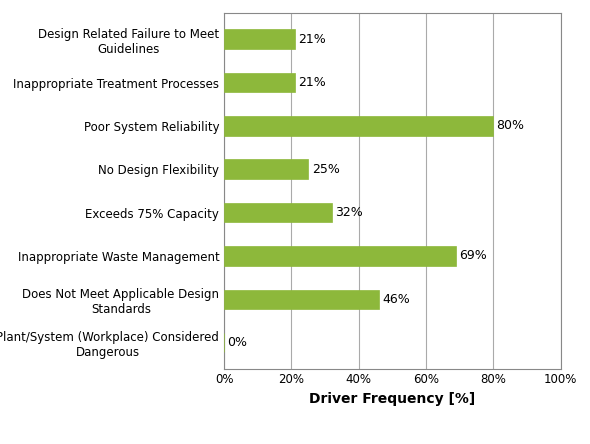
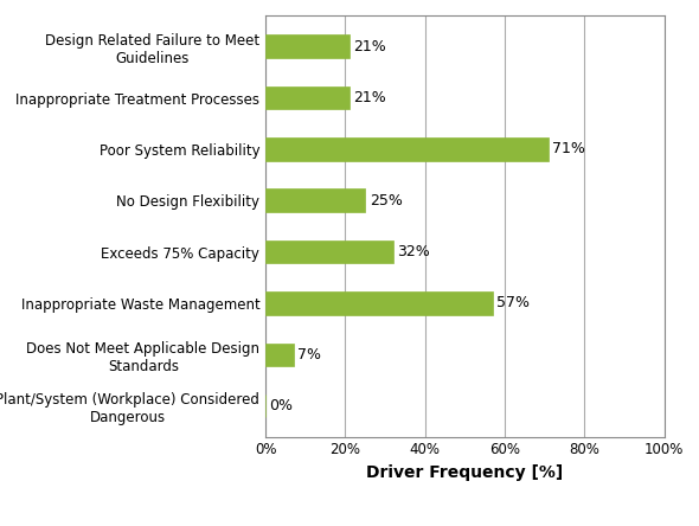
Poor System Reliability: 80% -> 71%
Inappropriate Waste Management: 69% -> 57%
Does Not Meet Applicable Design Standards: 46% -> 7%
